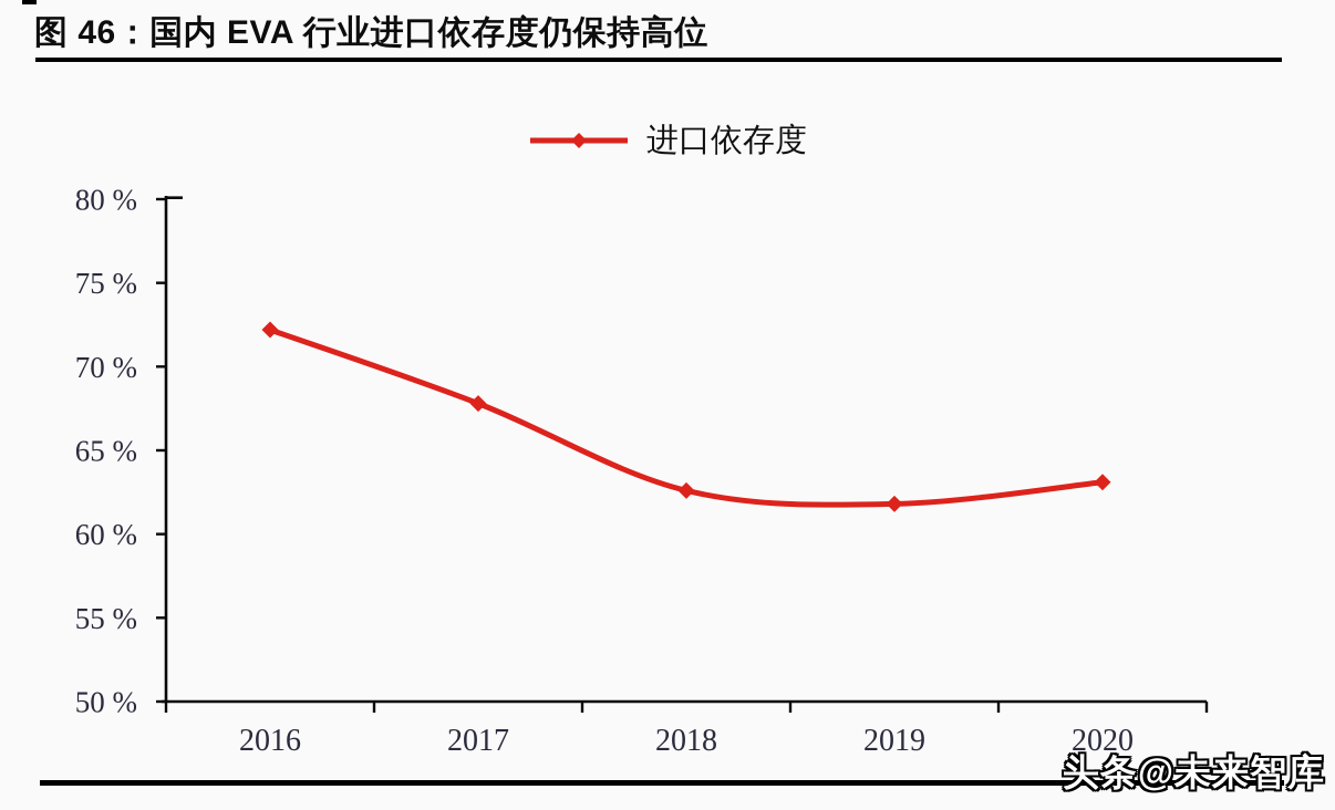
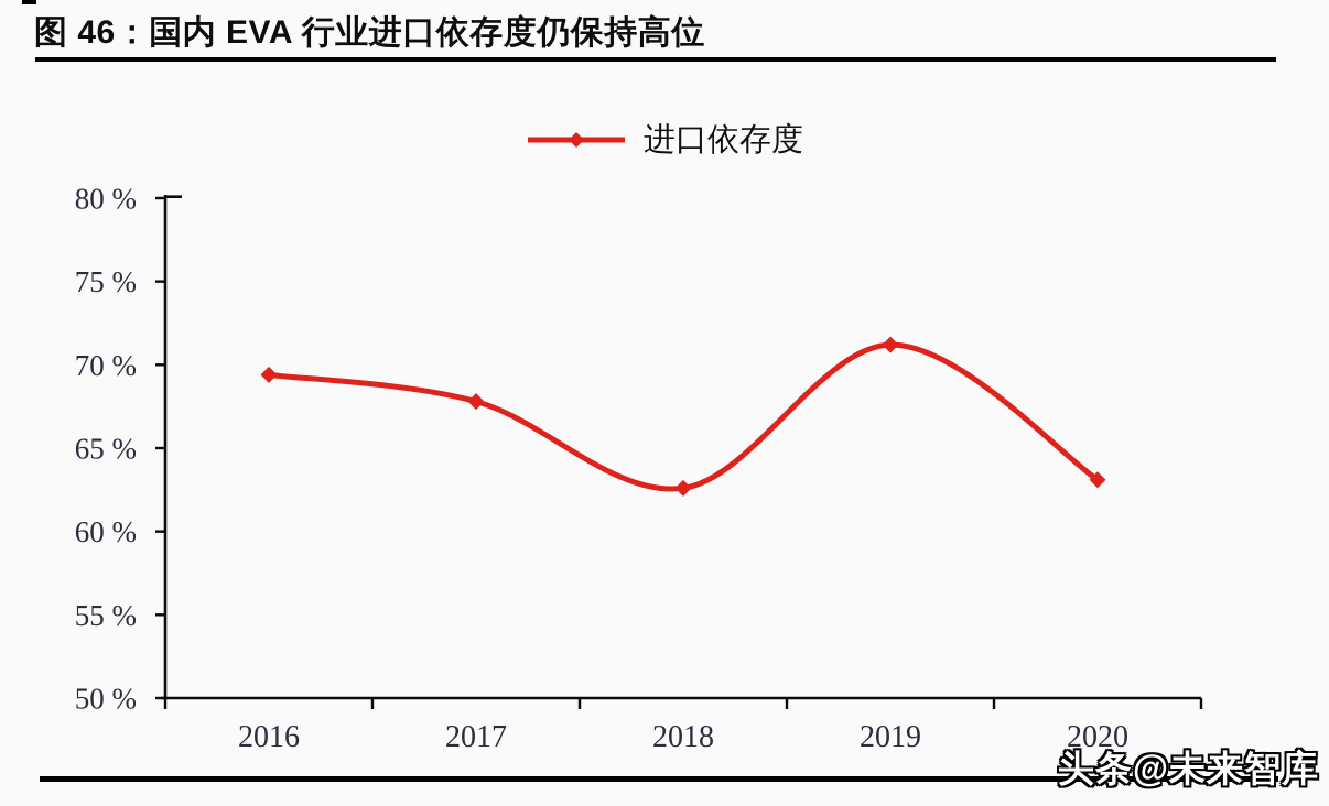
2016: 72.2% -> 69.4%
2019: 61.8% -> 71.2%
